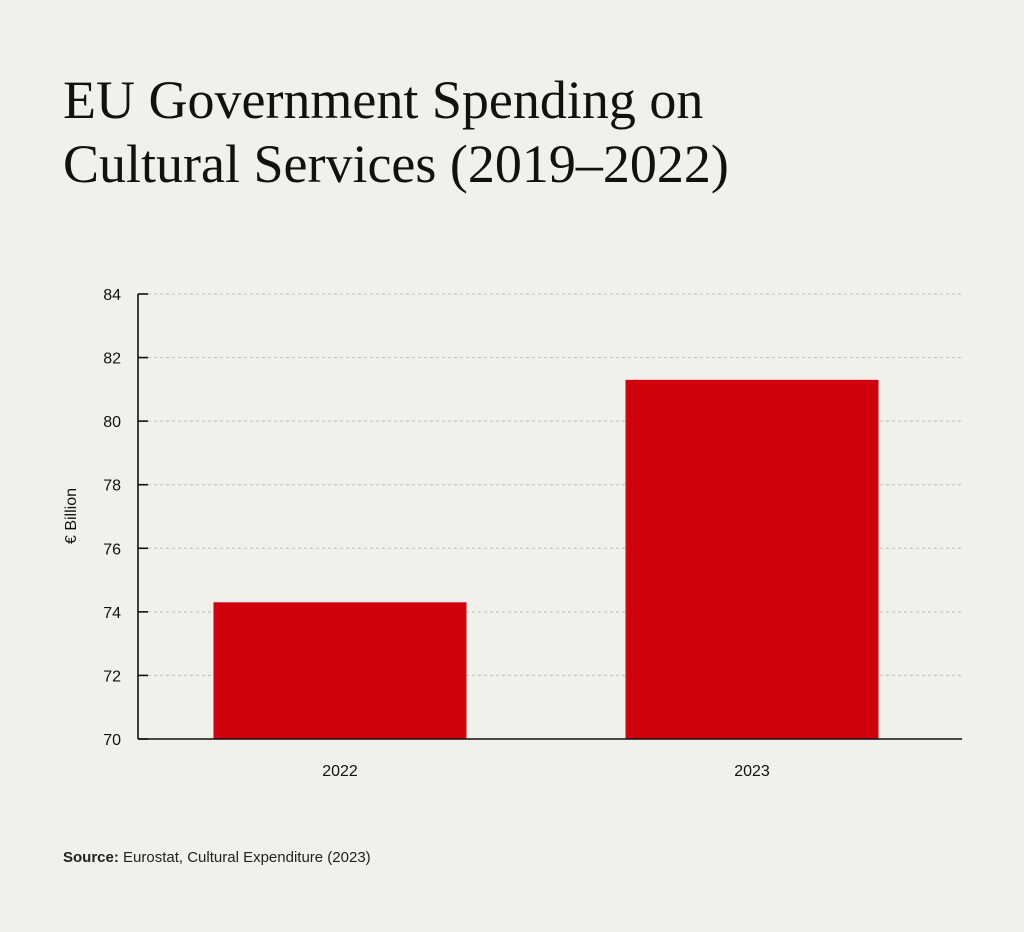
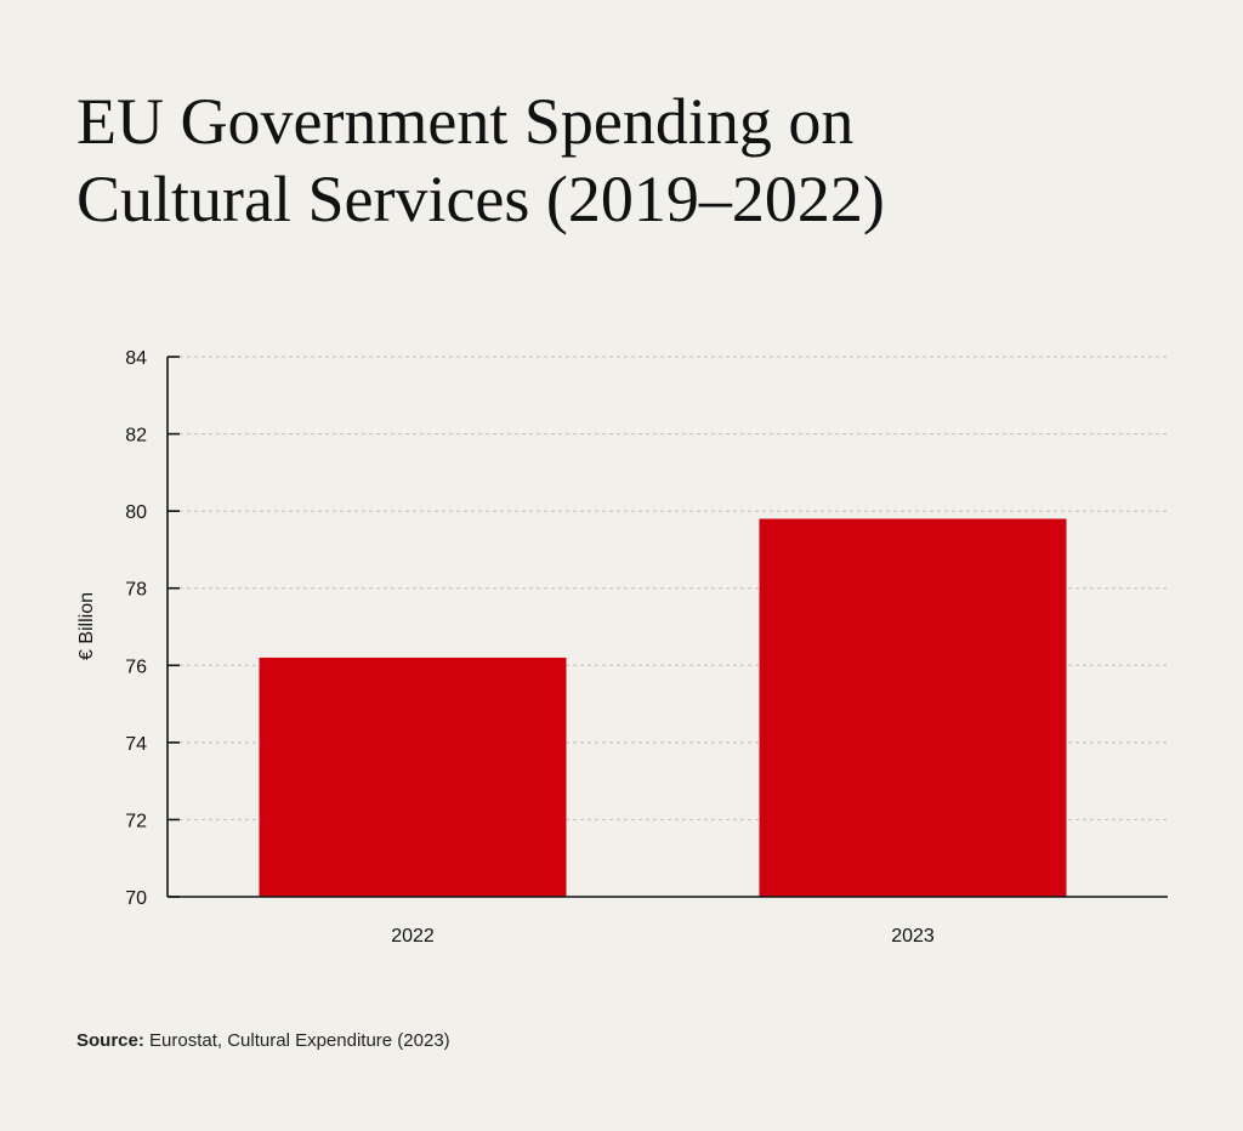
2022: 74.3 -> 76.2
2023: 81.3 -> 79.8
